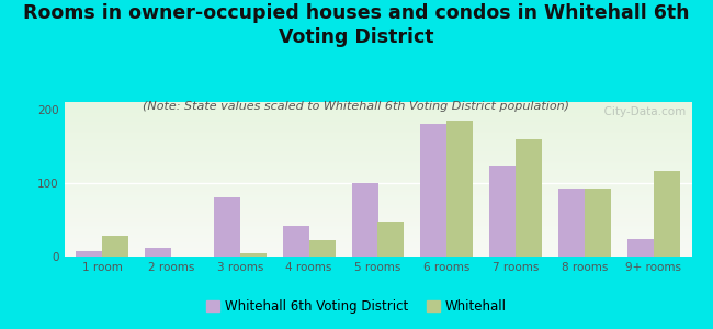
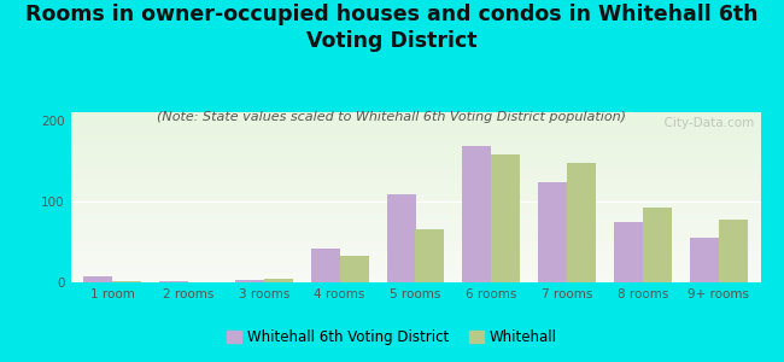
Whitehall/1 room: 28 -> 1
Whitehall 6th Voting District/2 rooms: 12 -> 1
Whitehall 6th Voting District/3 rooms: 80 -> 3
Whitehall/4 rooms: 22 -> 33
Whitehall 6th Voting District/5 rooms: 100 -> 108
Whitehall/5 rooms: 48 -> 65
Whitehall 6th Voting District/6 rooms: 180 -> 168
Whitehall/6 rooms: 184 -> 158
Whitehall/7 rooms: 160 -> 148
Whitehall 6th Voting District/8 rooms: 92 -> 75
Whitehall 6th Voting District/9+ rooms: 24 -> 55
Whitehall/9+ rooms: 116 -> 77
